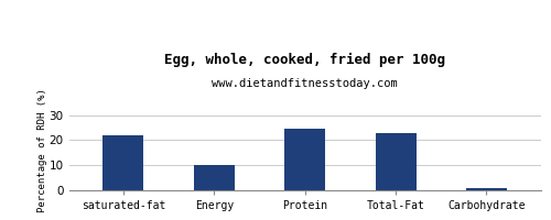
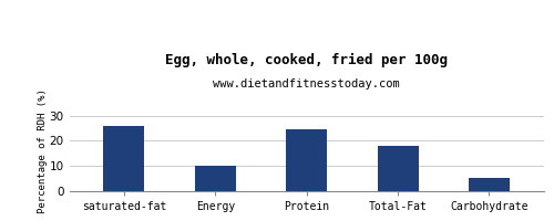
saturated-fat: 22.0 -> 26.0
Total-Fat: 23.0 -> 18.0
Carbohydrate: 1.0 -> 5.0
